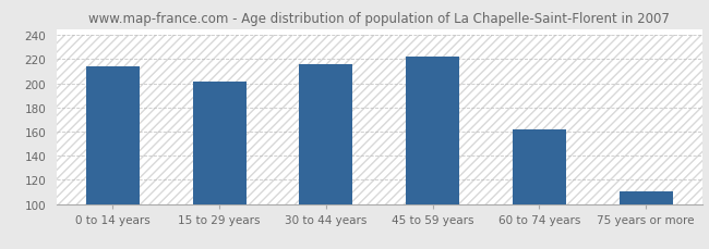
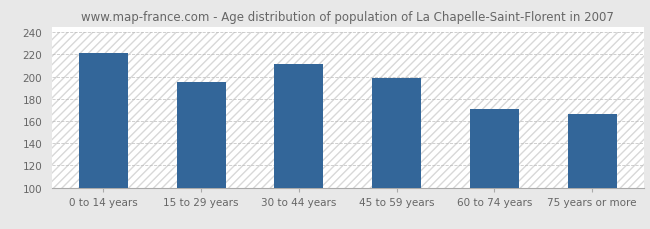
0 to 14 years: 214 -> 221
15 to 29 years: 201 -> 195
30 to 44 years: 216 -> 211
45 to 59 years: 222 -> 199
60 to 74 years: 162 -> 171
75 years or more: 110 -> 166
